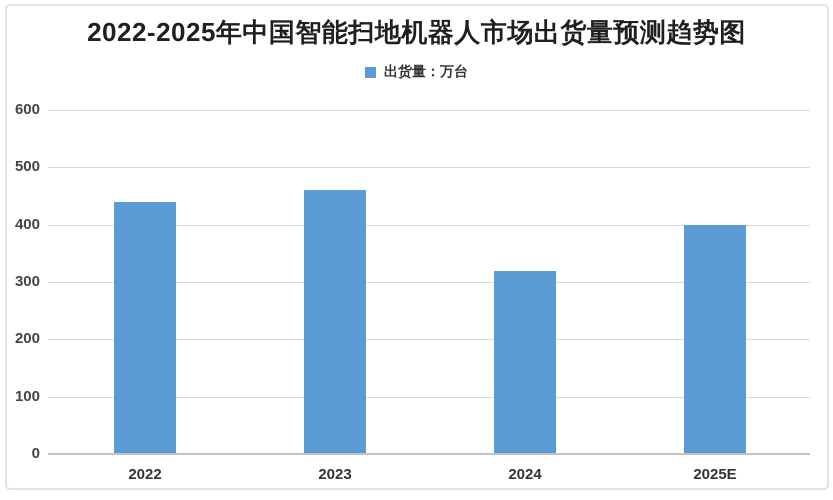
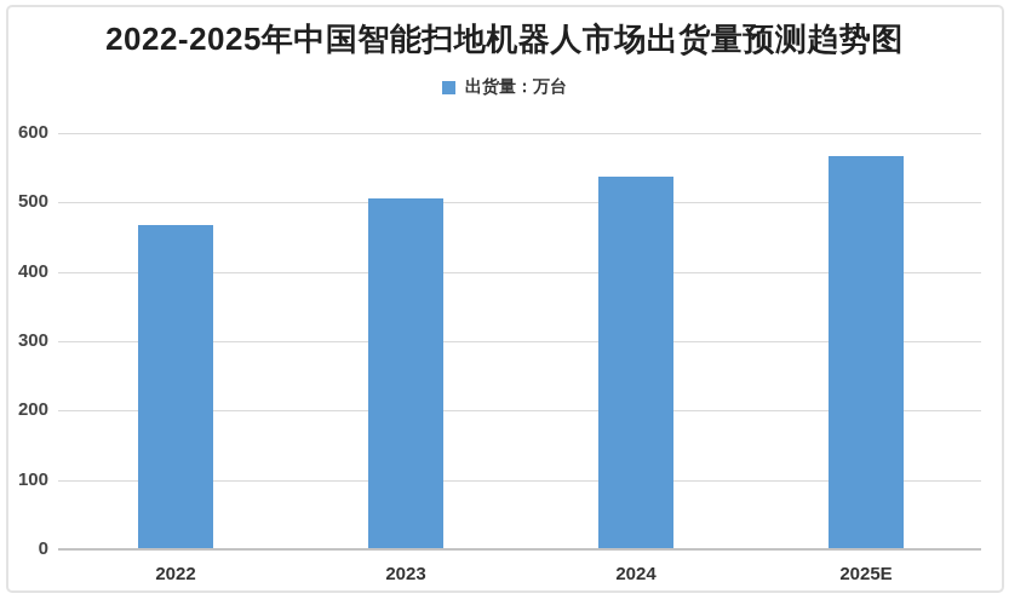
2022: 440 -> 470
2023: 460 -> 500
2024: 320 -> 540
2025E: 400 -> 570
